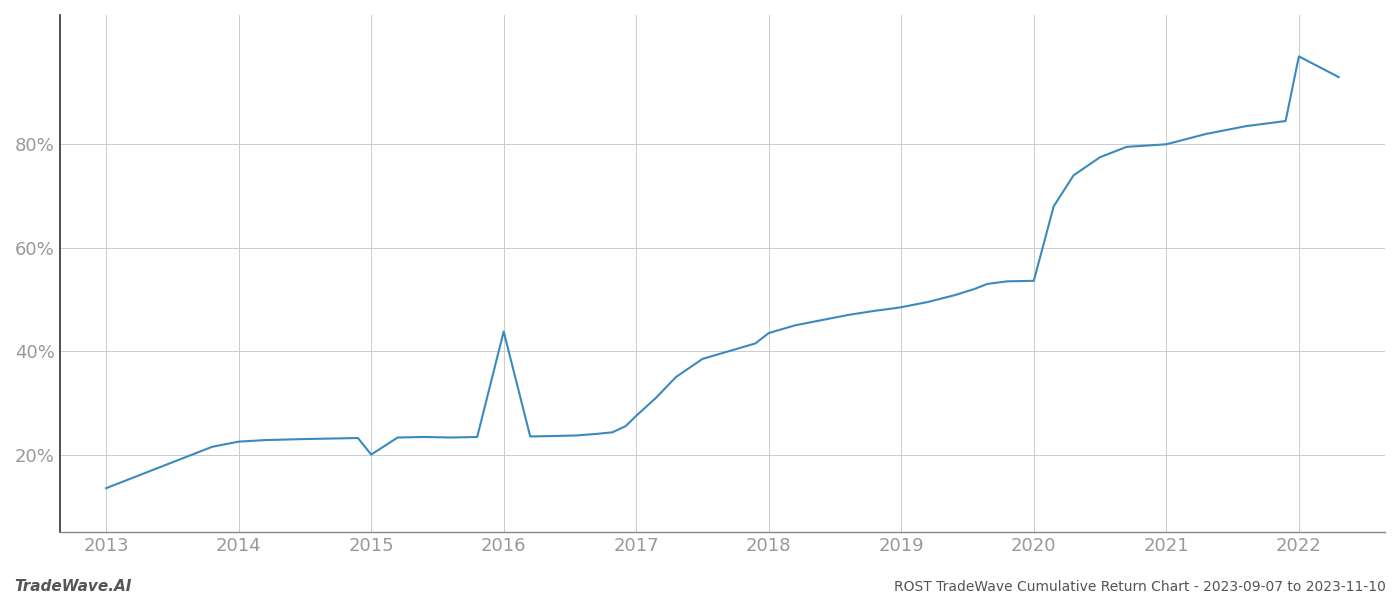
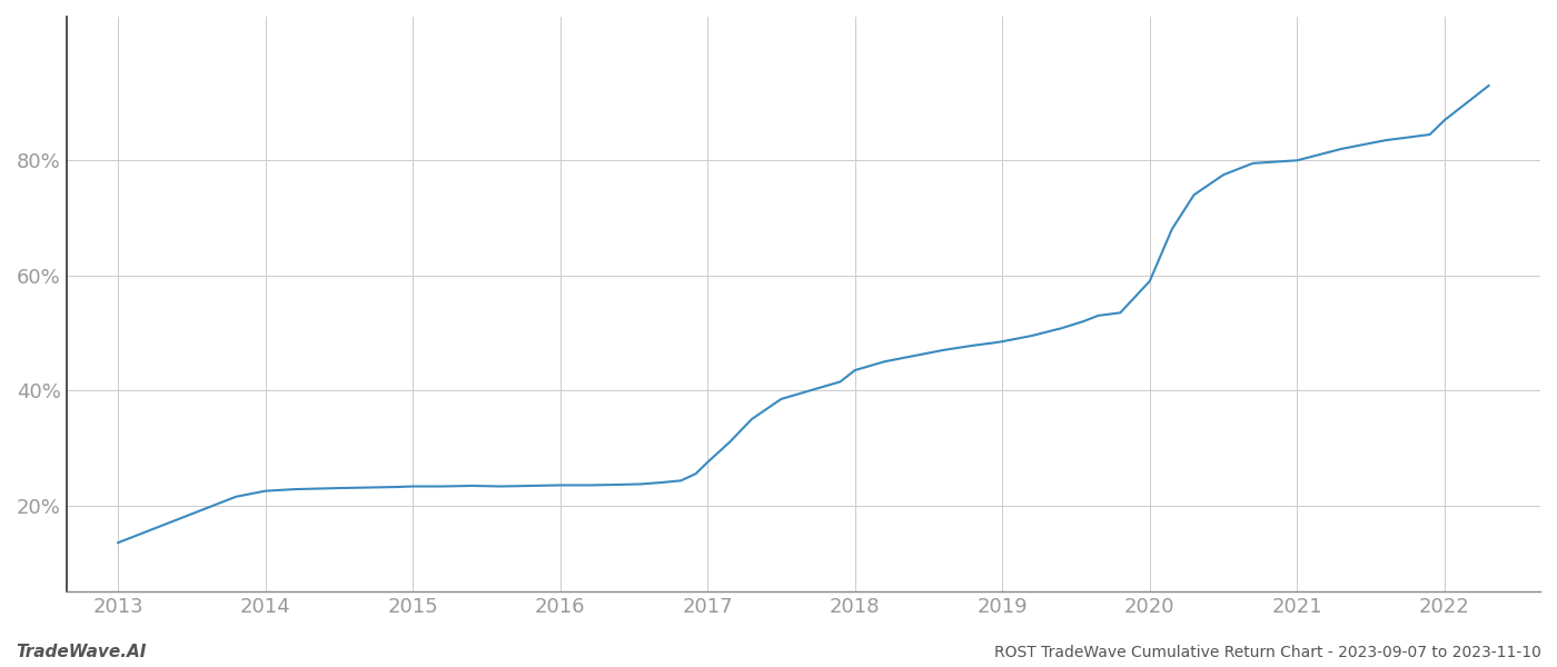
2015: 20.0% -> 23.3%
2016: 43.8% -> 23.5%
2020: 53.6% -> 59.0%
2022: 97.0% -> 87.0%
